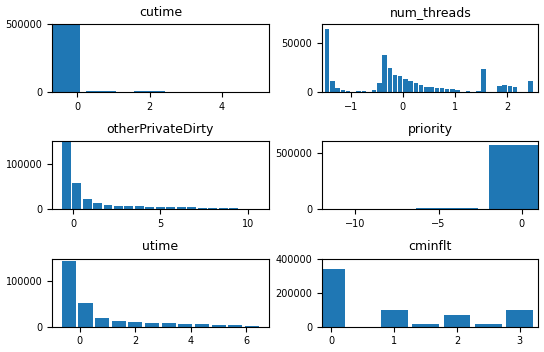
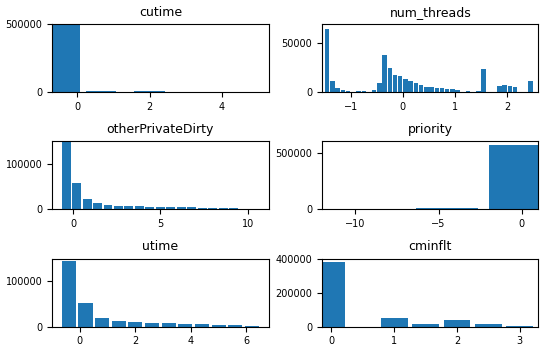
cminflt/0: 340000 -> 380000
cminflt/1: 100000 -> 50000
cminflt/2: 70000 -> 40000
cminflt/3: 100000 -> 0
